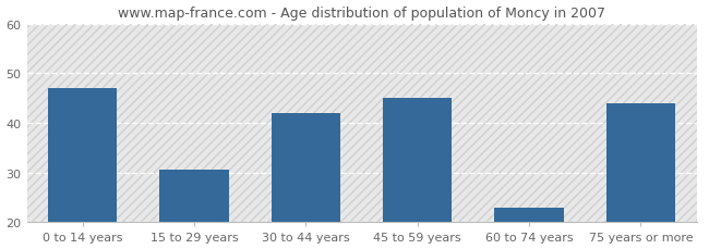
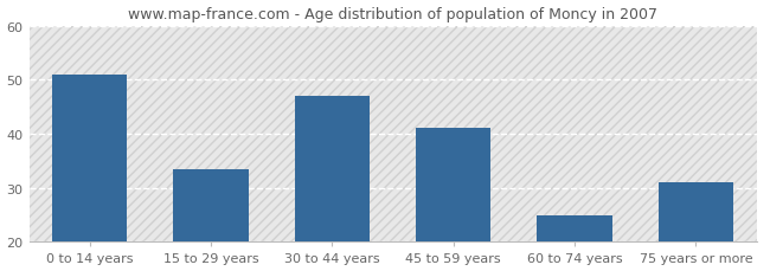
0 to 14 years: 47.0 -> 51.0
15 to 29 years: 30.5 -> 33.5
30 to 44 years: 42.0 -> 47.0
45 to 59 years: 45.0 -> 41.0
60 to 74 years: 23.0 -> 25.0
75 years or more: 44.0 -> 31.0
